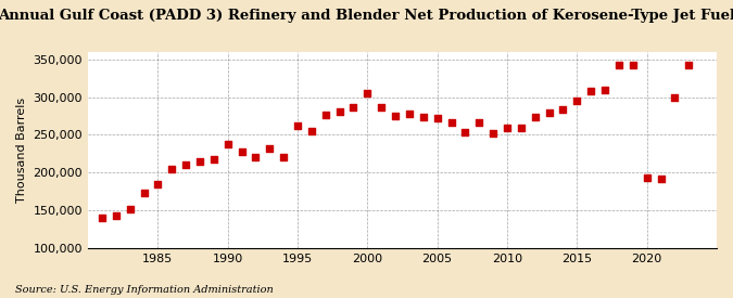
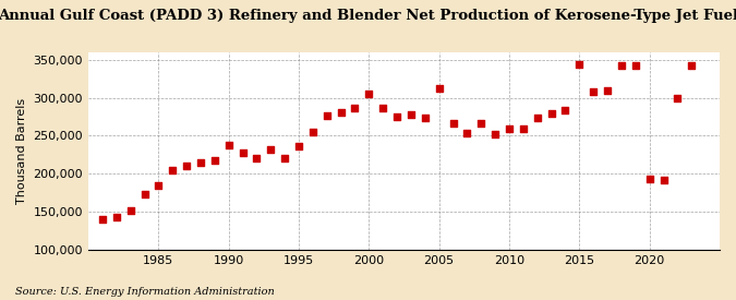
1995: 262,000 -> 236,000
2005: 272,000 -> 312,000
2015: 295,000 -> 344,000
